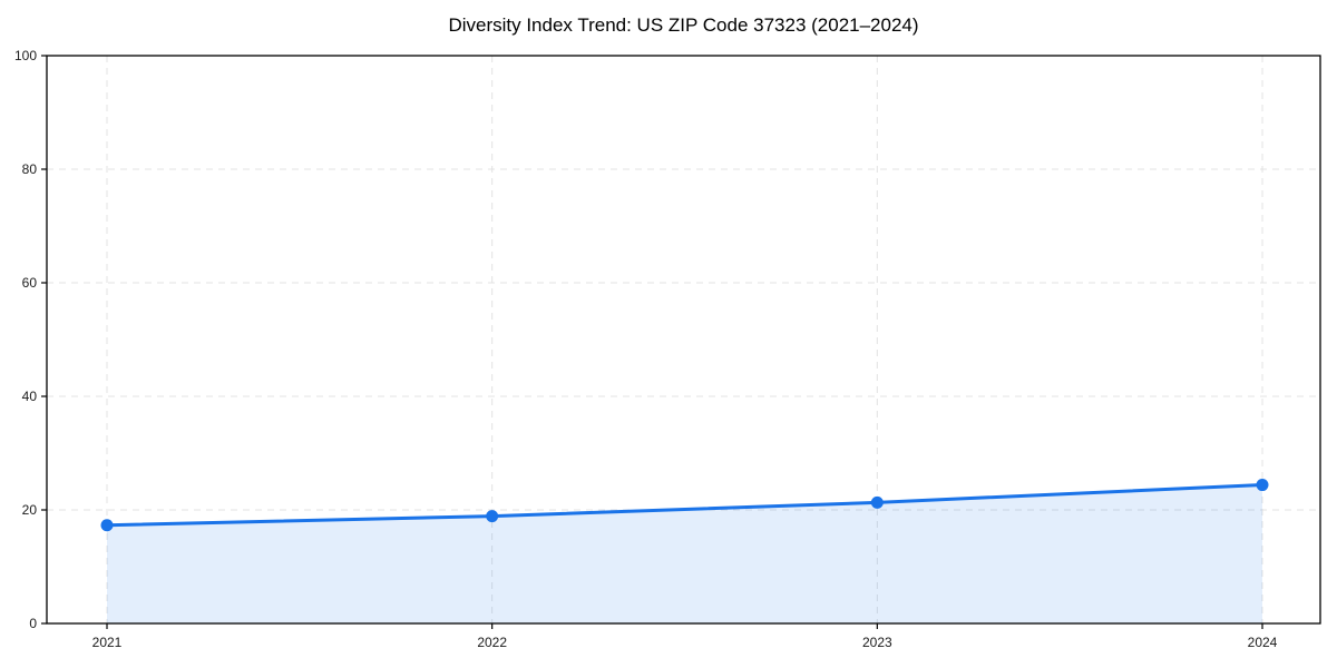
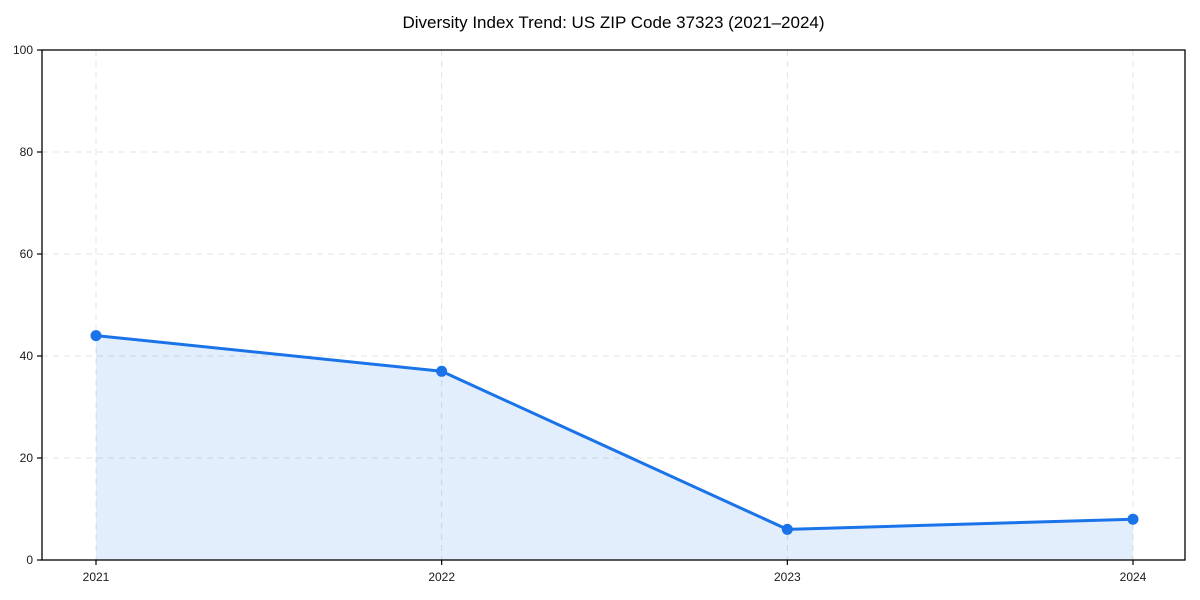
2021: 17 -> 44
2022: 19 -> 37
2023: 21 -> 6
2024: 24 -> 8
